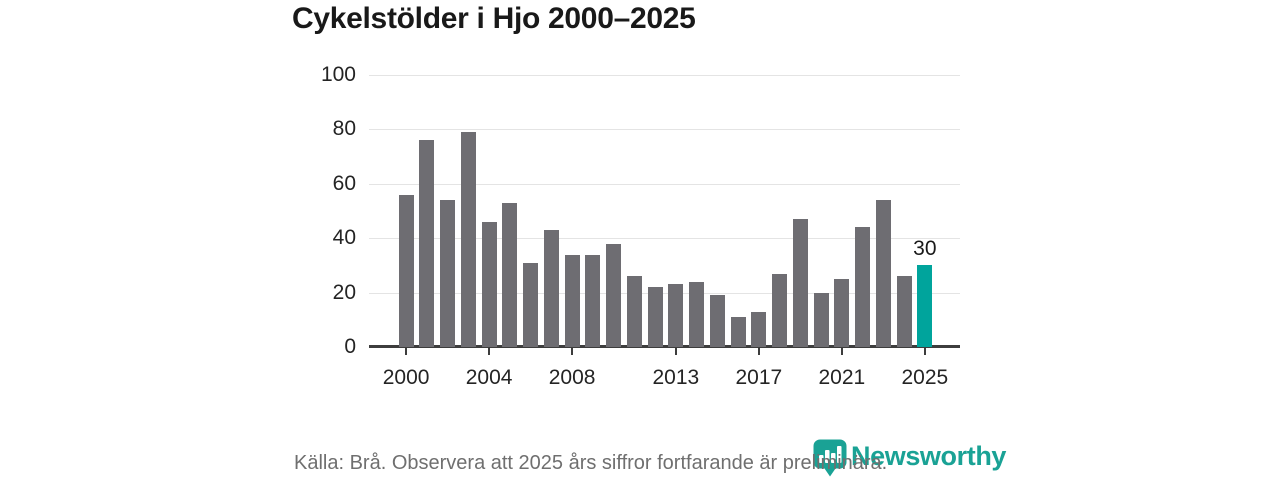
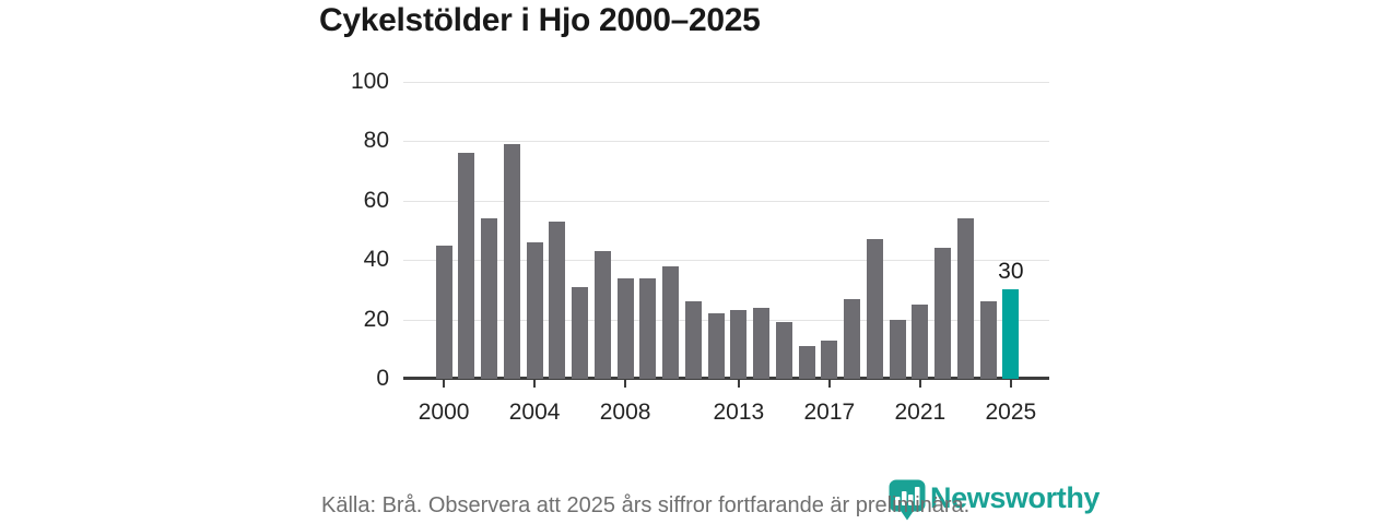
2000: 56 -> 45
